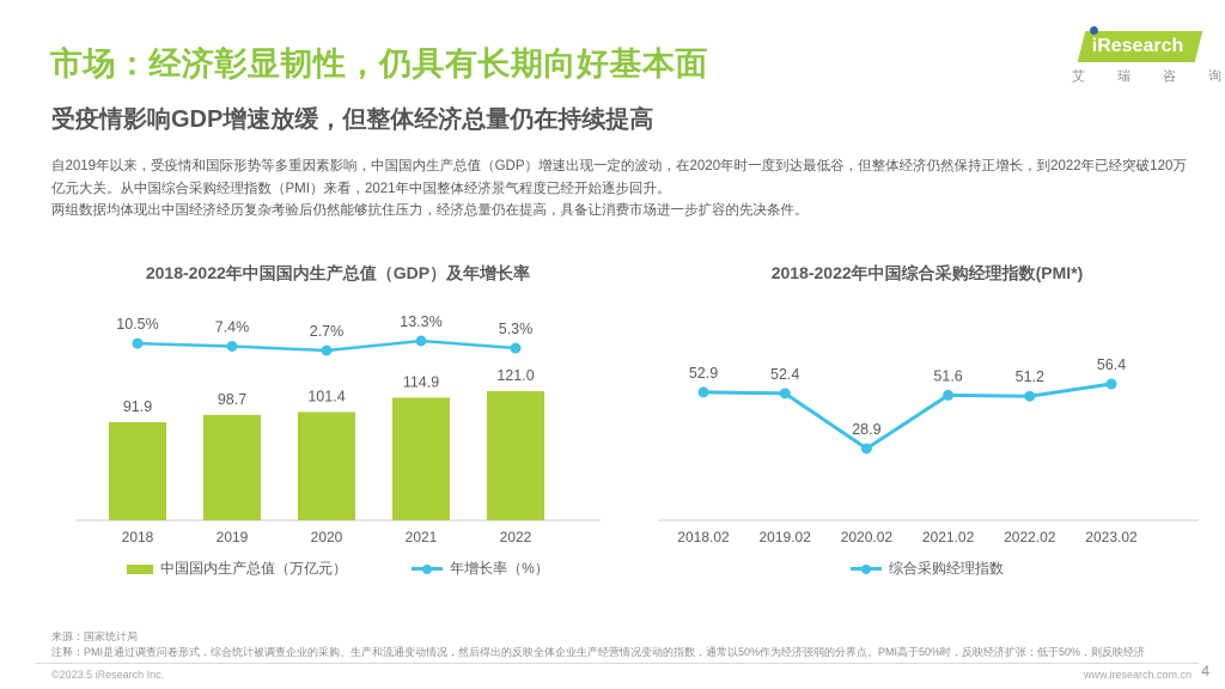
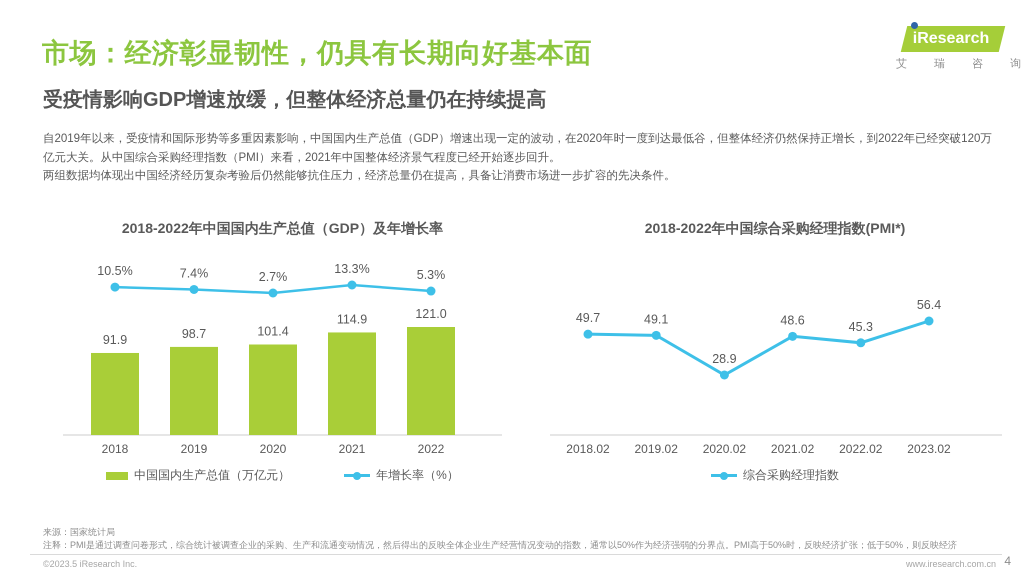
2018-2022年中国综合采购经理指数(PMI*)/2018.02: 52.9 -> 49.7
2018-2022年中国综合采购经理指数(PMI*)/2019.02: 52.4 -> 49.1
2018-2022年中国综合采购经理指数(PMI*)/2021.02: 51.6 -> 48.6
2018-2022年中国综合采购经理指数(PMI*)/2022.02: 51.2 -> 45.3
